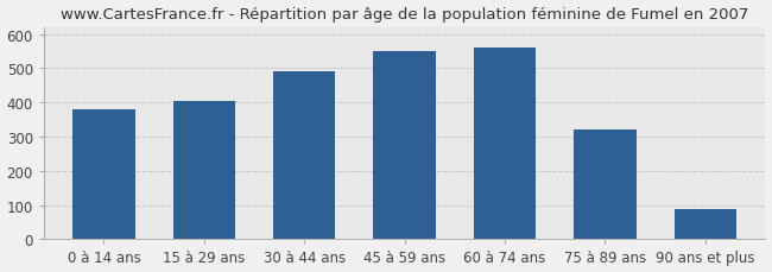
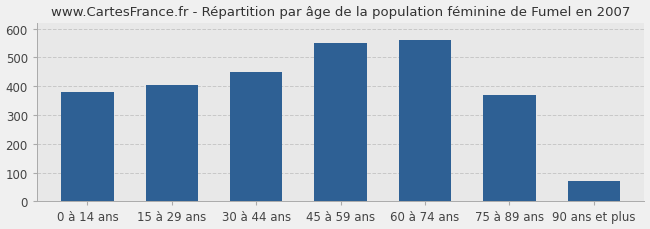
30 à 44 ans: 490 -> 450
75 à 89 ans: 320 -> 368
90 ans et plus: 90 -> 70
